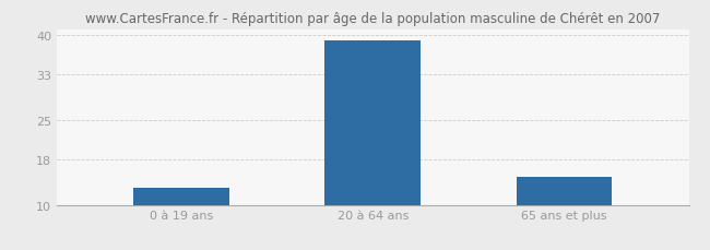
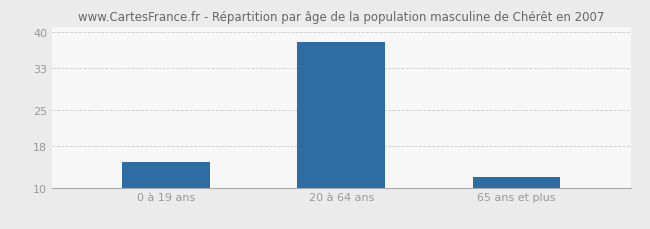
0 à 19 ans: 13 -> 15
20 à 64 ans: 39 -> 38
65 ans et plus: 15 -> 12
